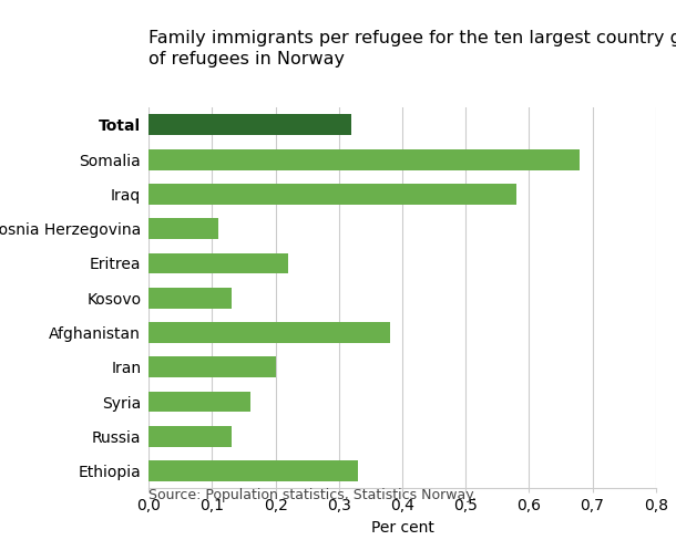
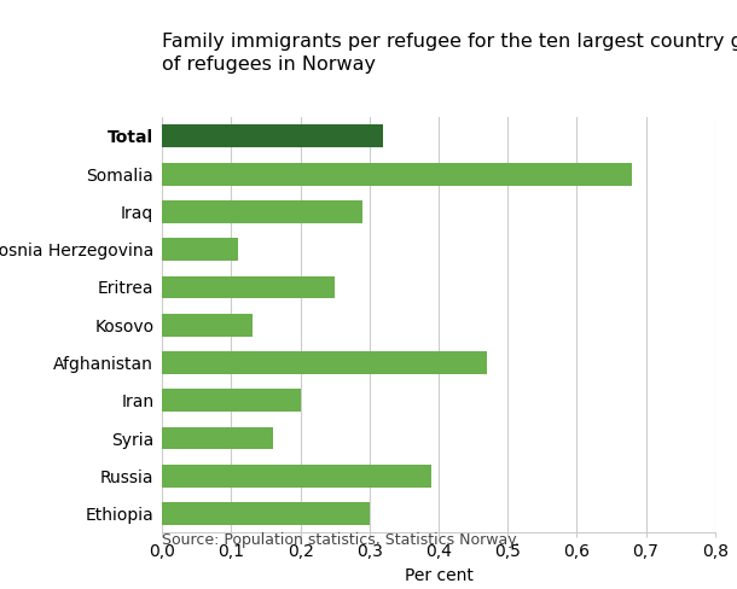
Iraq: 0,58 -> 0,29
Eritrea: 0,22 -> 0,25
Afghanistan: 0,38 -> 0,47
Russia: 0,13 -> 0,39
Ethiopia: 0,33 -> 0,30
